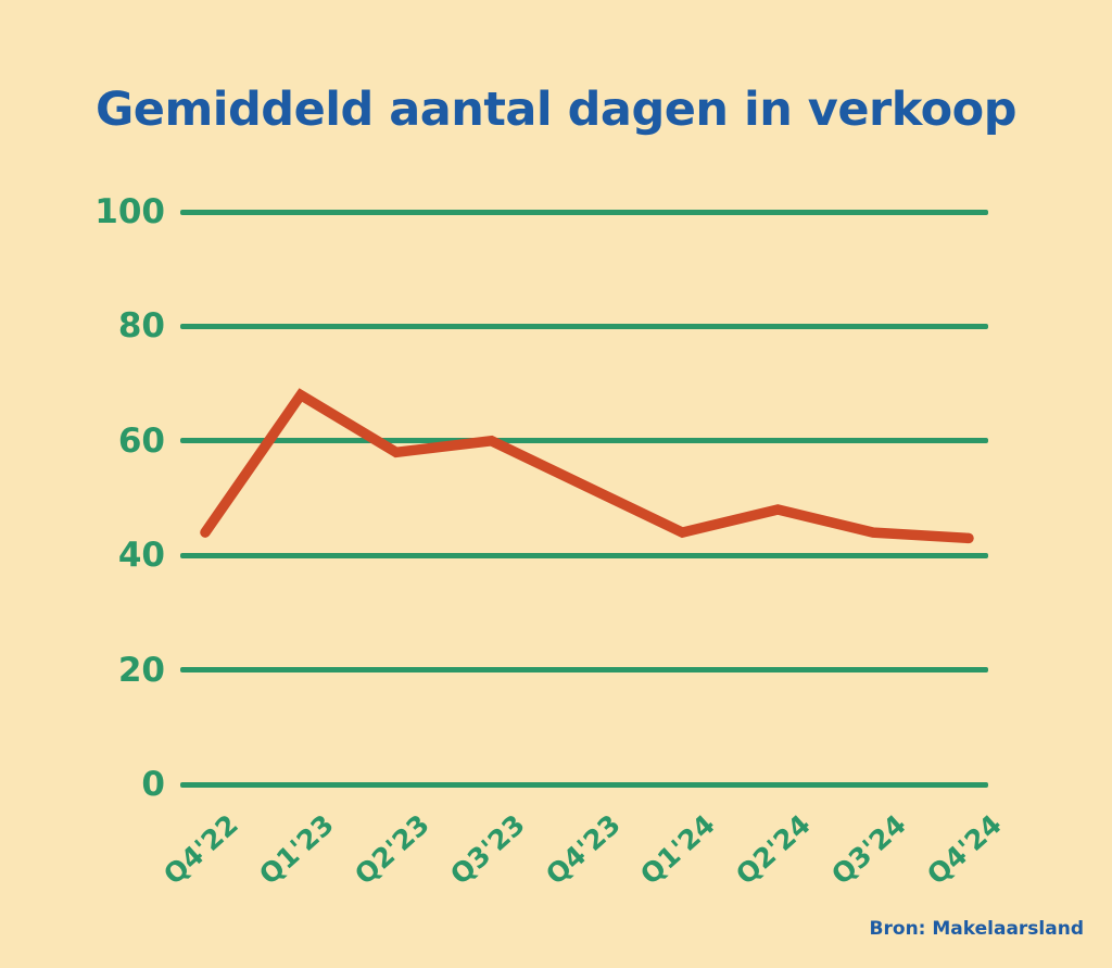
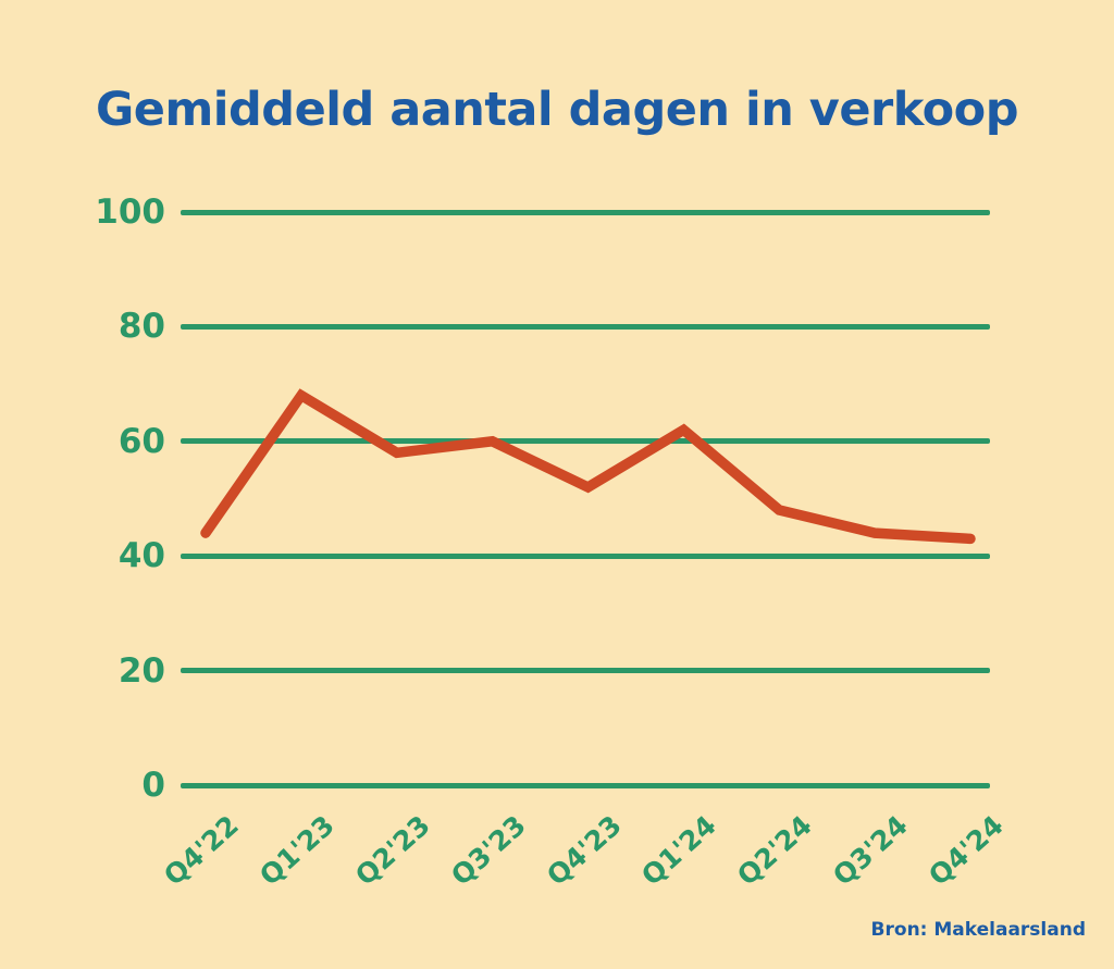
Q1'24: 44 -> 62
